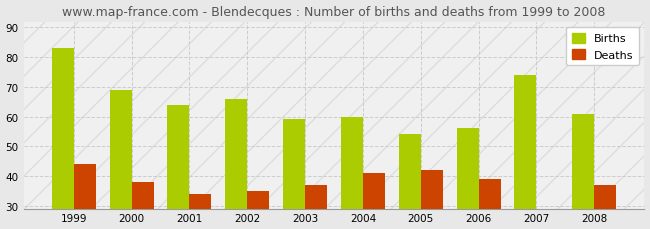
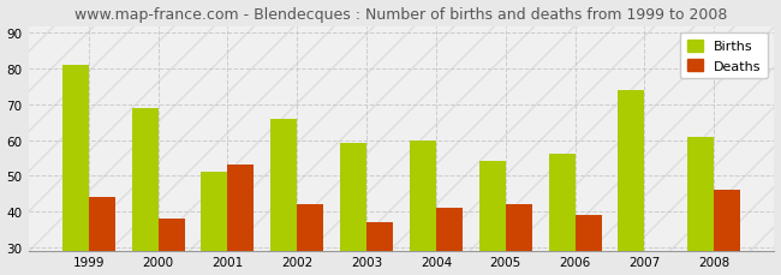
Births/1999: 83 -> 81
Births/2001: 64 -> 51
Deaths/2001: 34 -> 53
Deaths/2002: 35 -> 42
Deaths/2008: 37 -> 46
